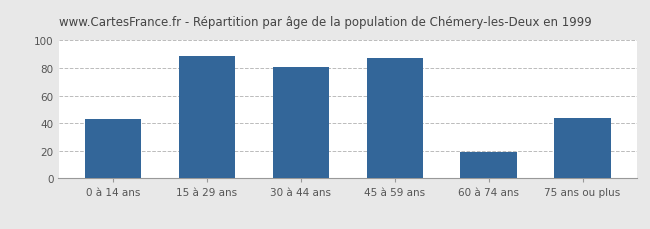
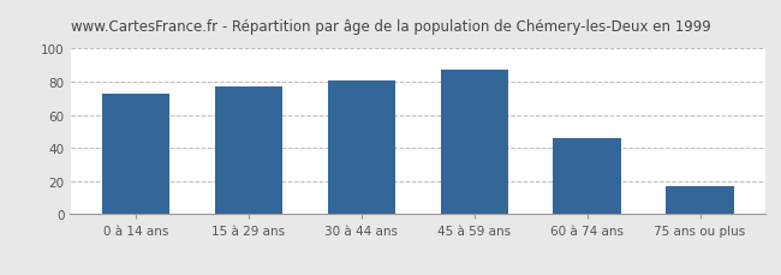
0 à 14 ans: 43 -> 73
15 à 29 ans: 89 -> 77
60 à 74 ans: 19 -> 46
75 ans ou plus: 44 -> 17
